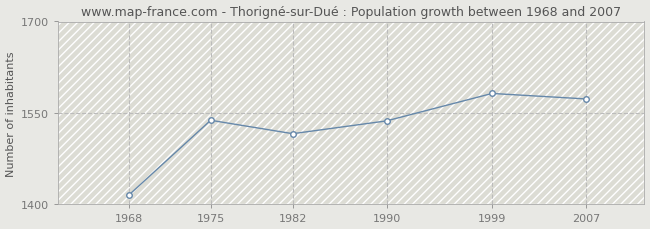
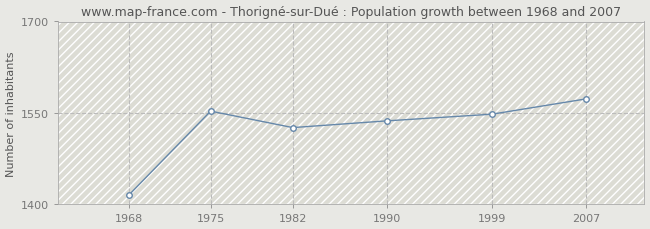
1975: 1538 -> 1553
1982: 1516 -> 1526
1999: 1582 -> 1548
